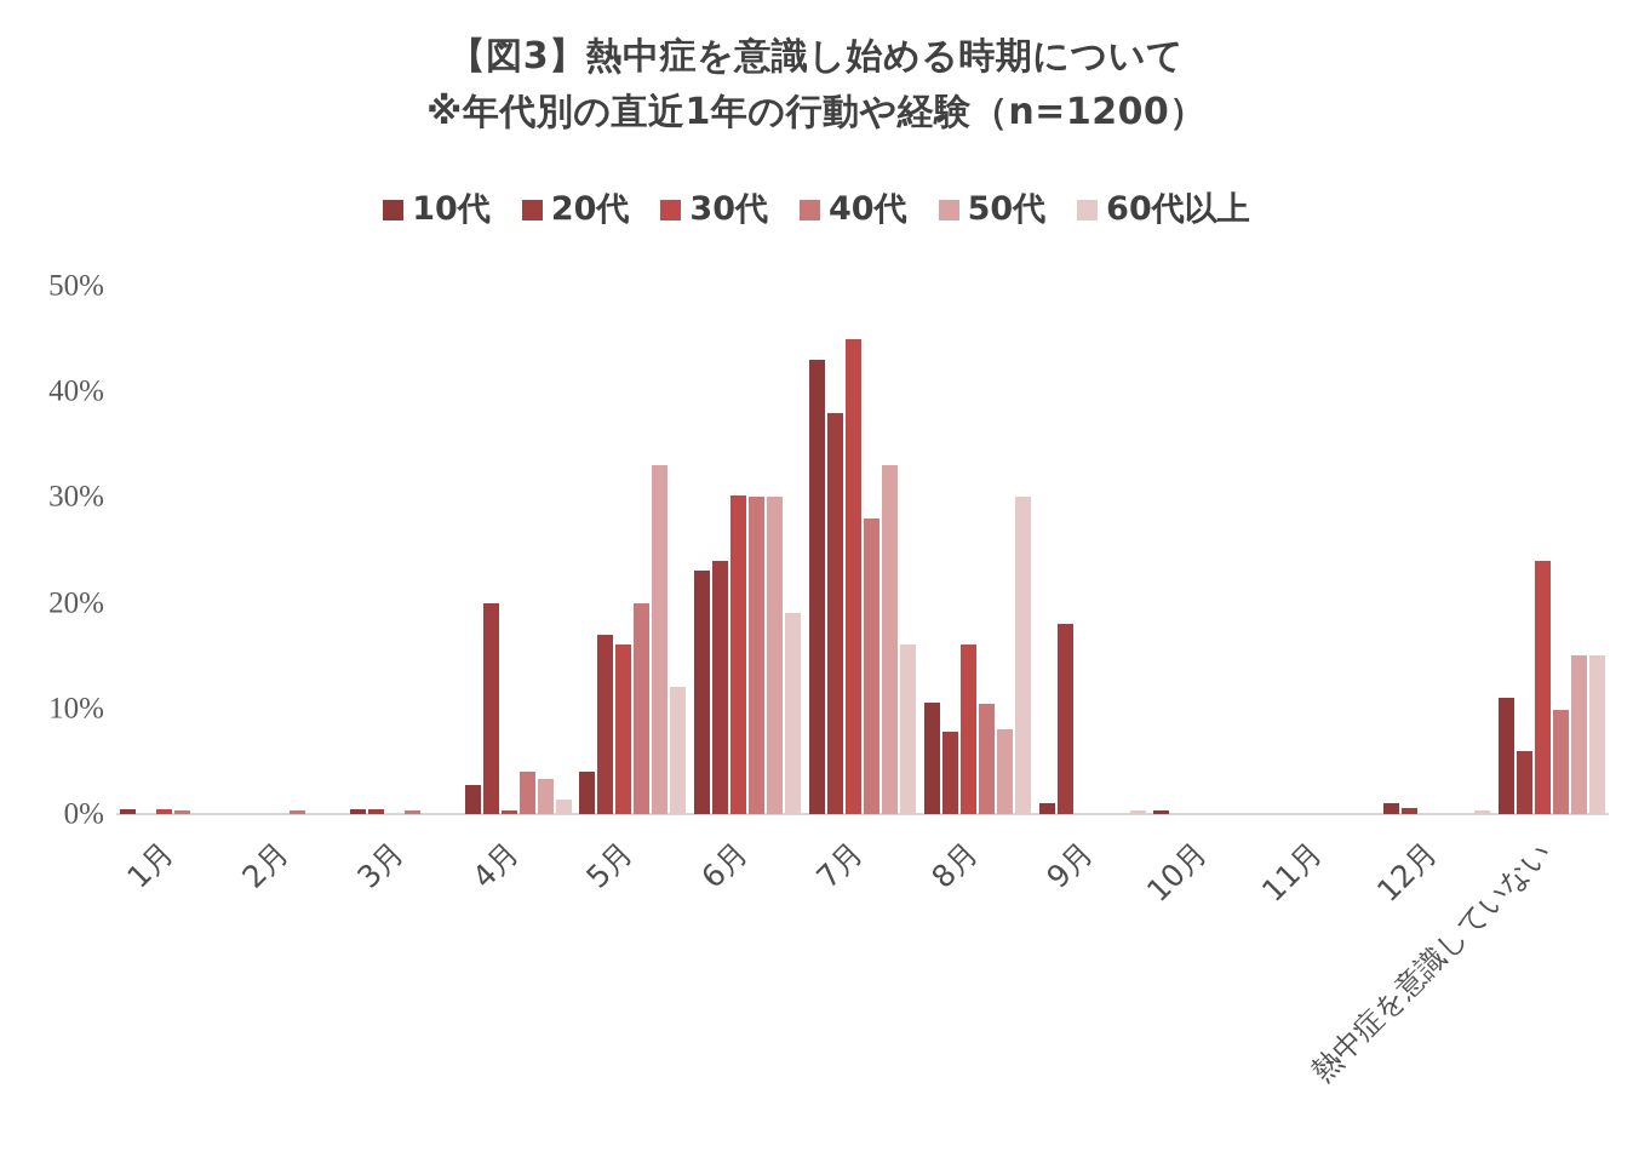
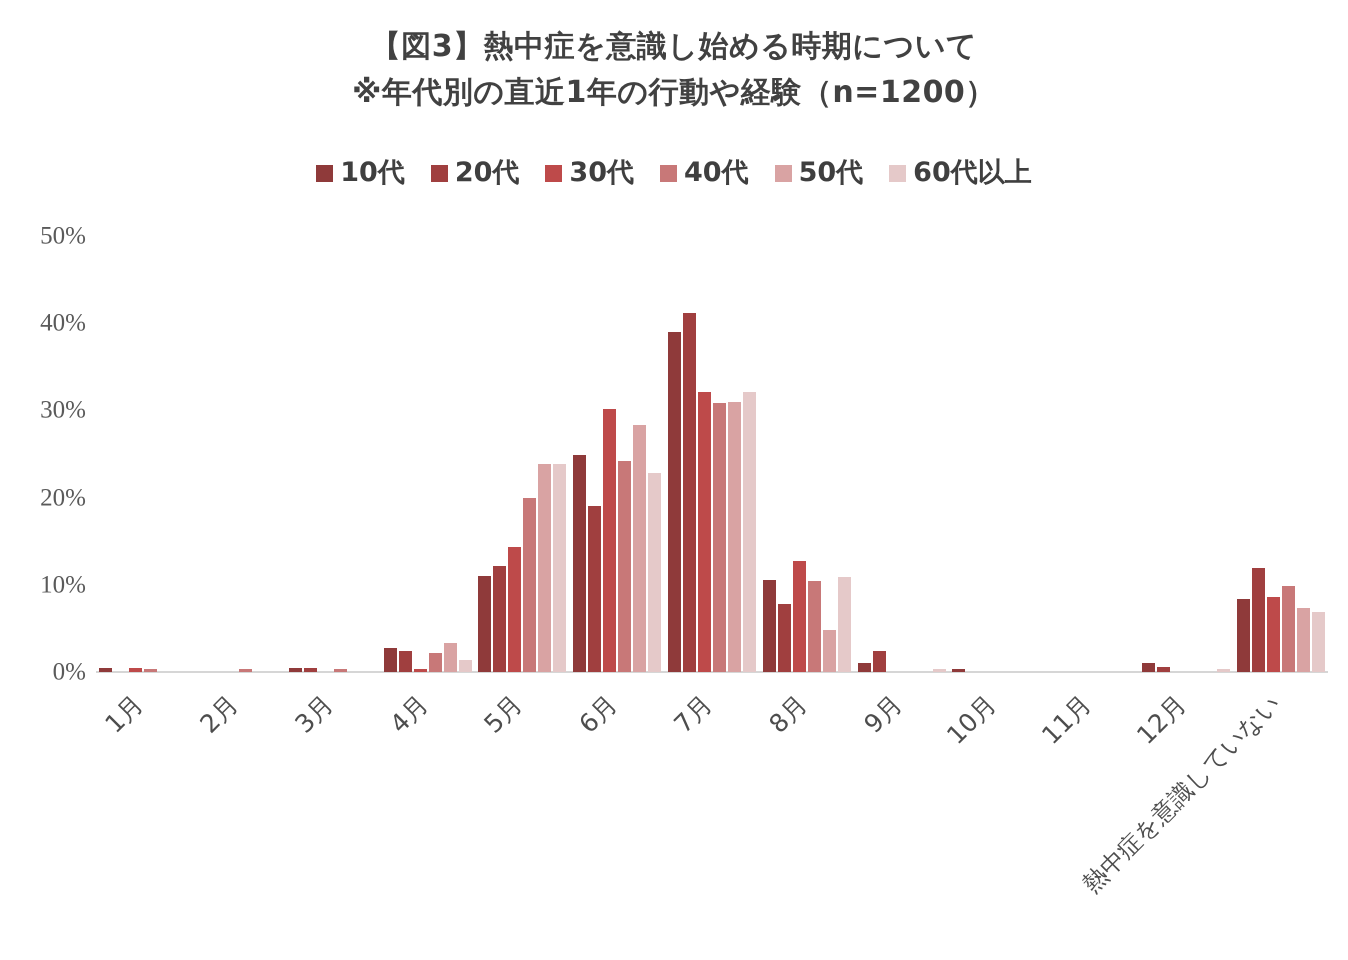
20代/4月: 20% -> 2%
40代/4月: 4% -> 2%
10代/5月: 4% -> 11%
20代/5月: 17% -> 12%
30代/5月: 16% -> 14%
50代/5月: 33% -> 24%
60代以上/5月: 12% -> 24%
10代/6月: 23% -> 25%
20代/6月: 24% -> 19%
40代/6月: 30% -> 24%
50代/6月: 30% -> 28%
60代以上/6月: 19% -> 23%
10代/7月: 43% -> 39%
20代/7月: 38% -> 41%
30代/7月: 45% -> 32%
40代/7月: 28% -> 31%
50代/7月: 33% -> 31%
60代以上/7月: 16% -> 32%
30代/8月: 16% -> 13%
50代/8月: 8% -> 5%
60代以上/8月: 30% -> 11%
20代/9月: 18% -> 2%
10代/熱中症を意識していない: 11% -> 8%
20代/熱中症を意識していない: 6% -> 12%
30代/熱中症を意識していない: 24% -> 9%
50代/熱中症を意識していない: 15% -> 7%
60代以上/熱中症を意識していない: 15% -> 7%
